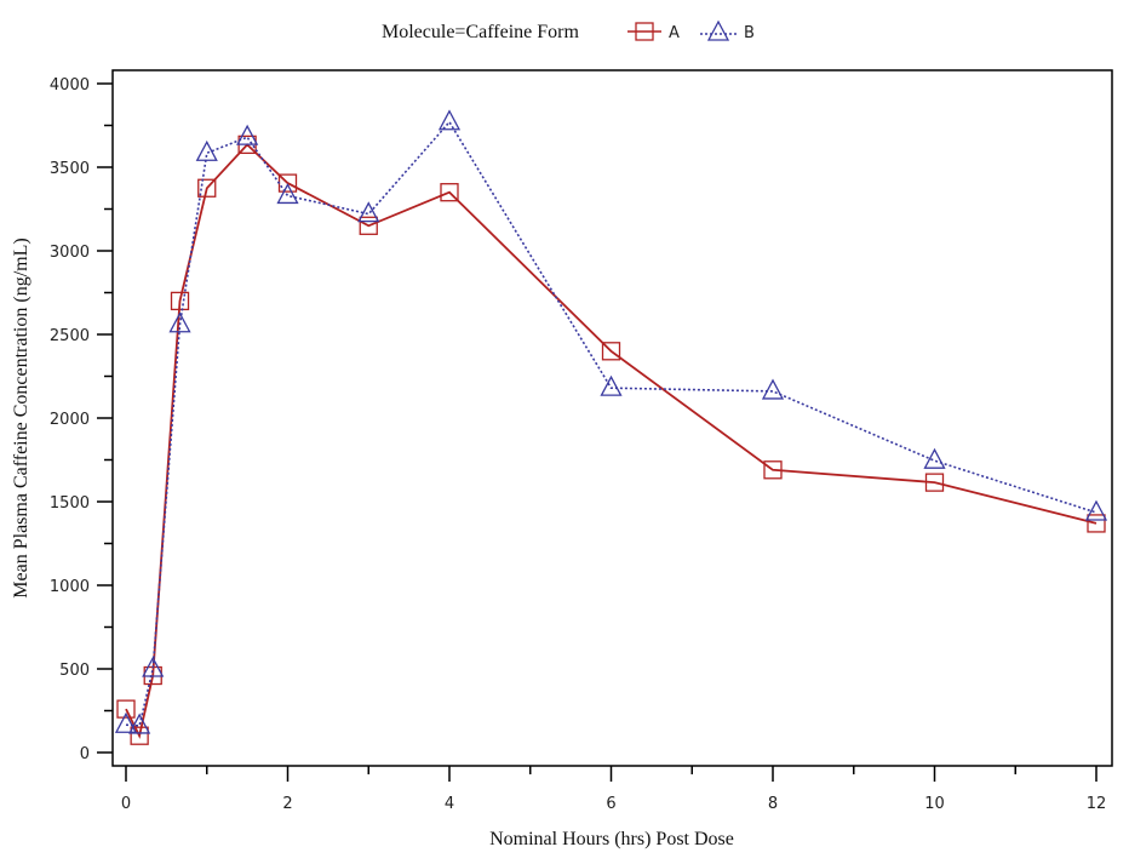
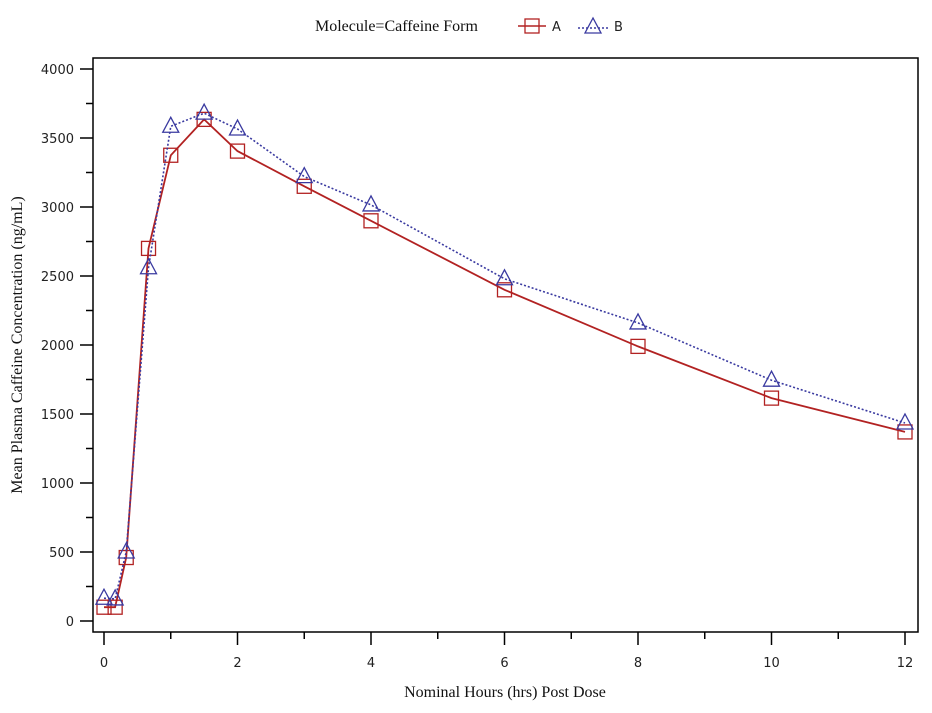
A/0: 260 -> 100
B/2: 3330 -> 3560
A/4: 3350 -> 2900
B/4: 3770 -> 3020
B/6: 2180 -> 2480
A/8: 1690 -> 1990
